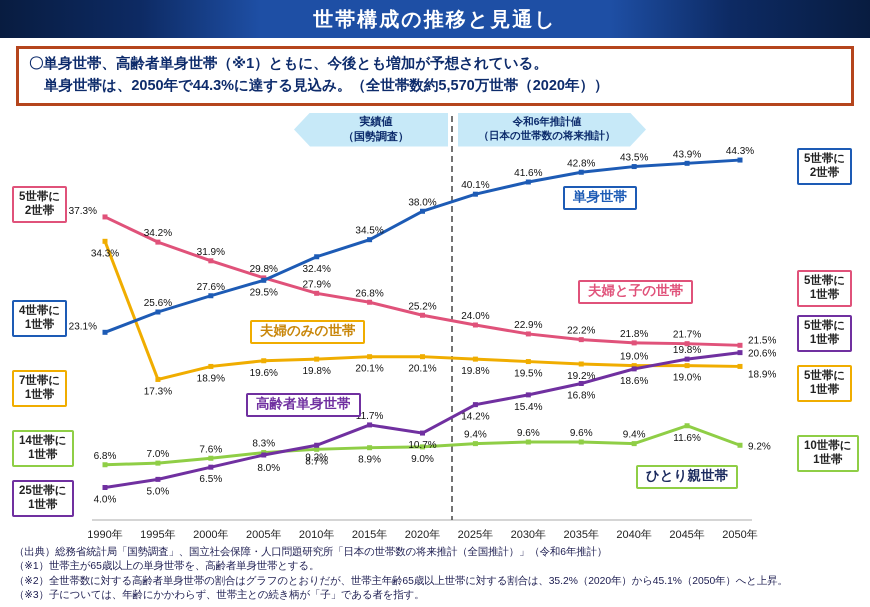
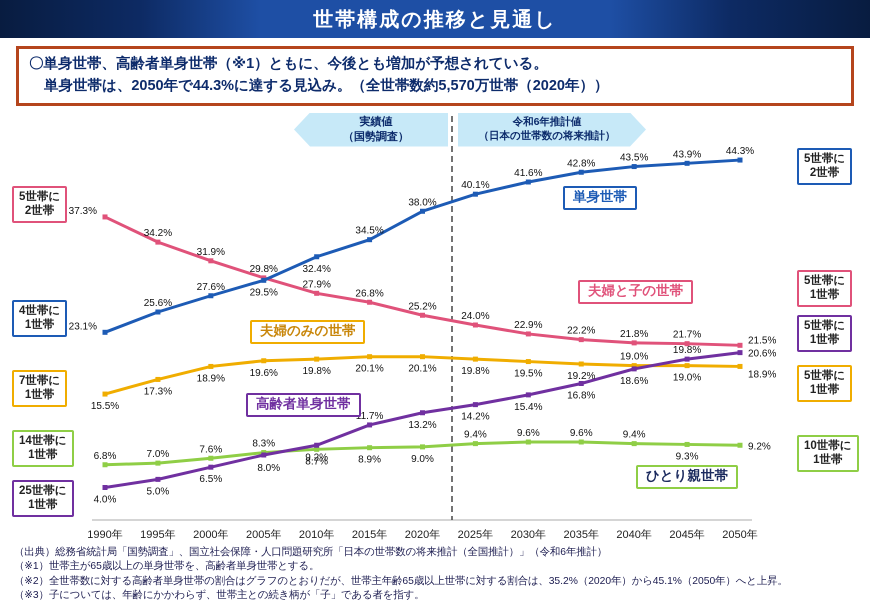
夫婦のみの世帯/1990年: 34.3% -> 15.5%
高齢者単身世帯/2020年: 10.7% -> 13.2%
ひとり親世帯/2045年: 11.6% -> 9.3%
